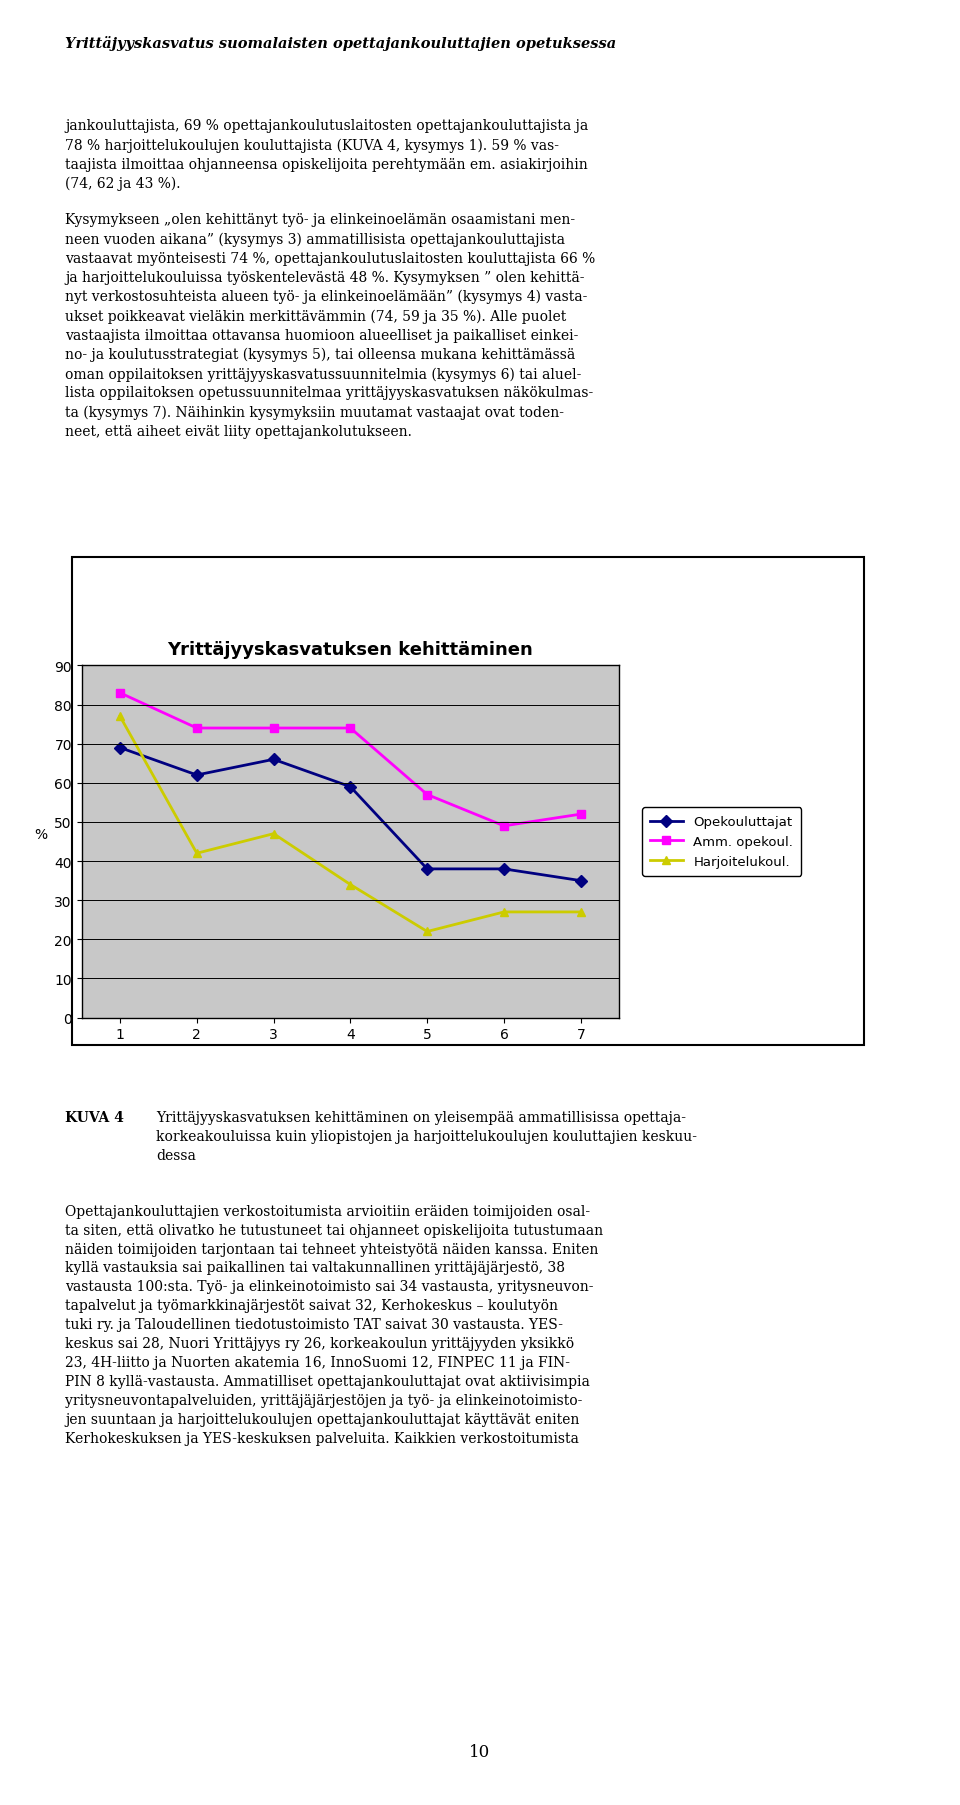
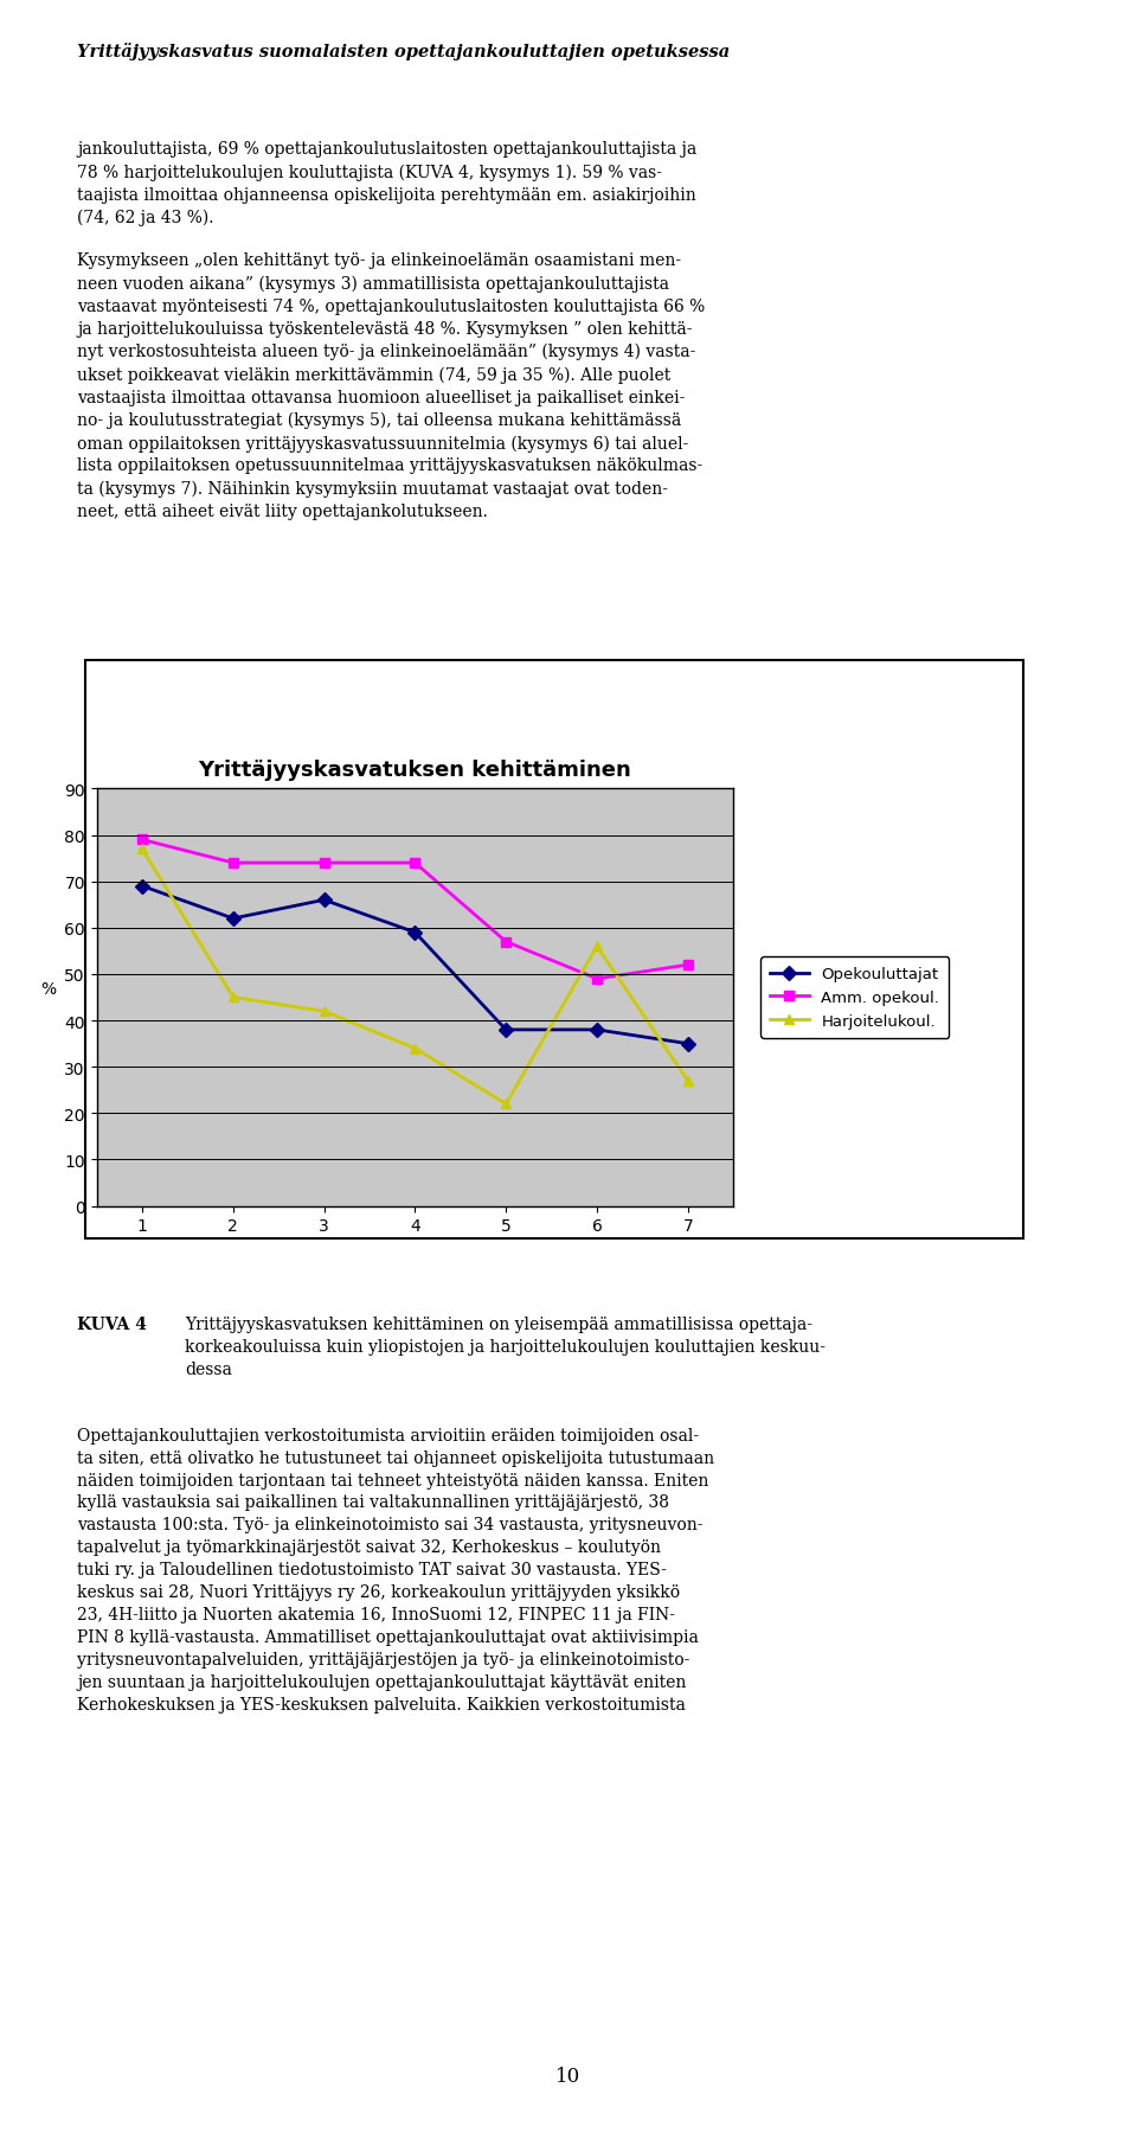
Amm. opekoul./1: 83 -> 79
Harjoitelukoul./2: 42 -> 45
Harjoitelukoul./3: 47 -> 42
Harjoitelukoul./6: 27 -> 56
